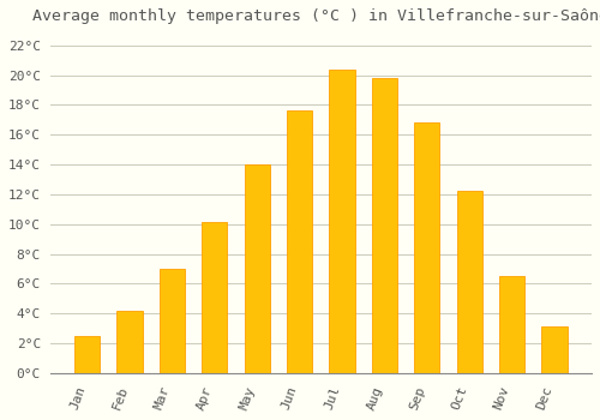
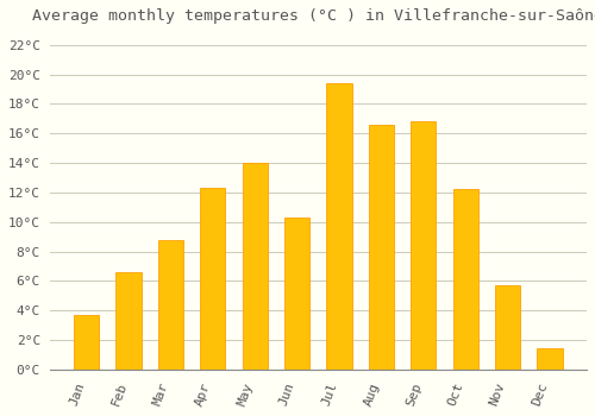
Jan: 2.5°C -> 3.7°C
Feb: 4.2°C -> 6.6°C
Mar: 7.0°C -> 8.8°C
Apr: 10.1°C -> 12.3°C
Jun: 17.6°C -> 10.3°C
Jul: 20.4°C -> 19.4°C
Aug: 19.8°C -> 16.6°C
Nov: 6.5°C -> 5.7°C
Dec: 3.1°C -> 1.4°C
